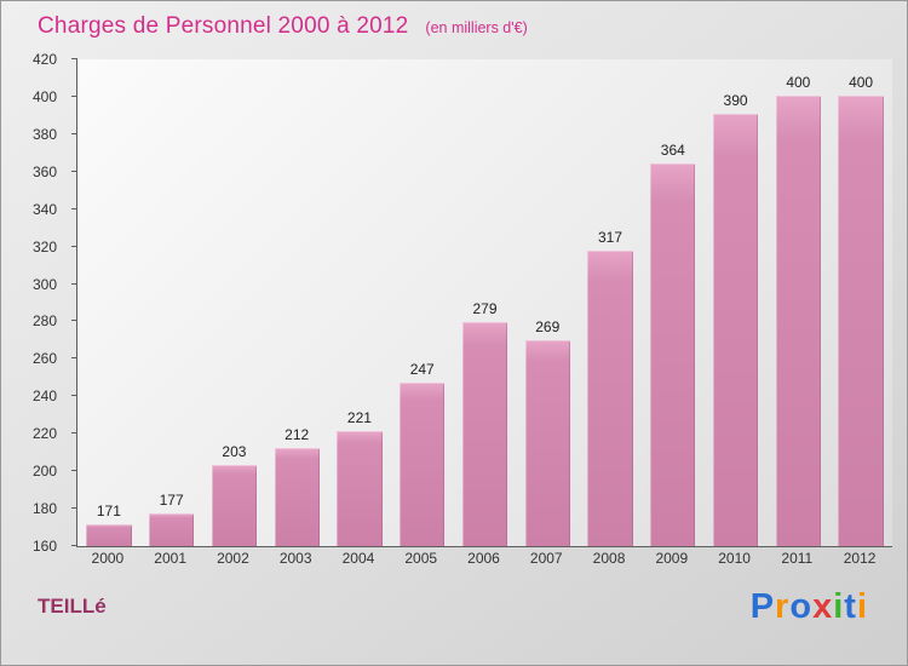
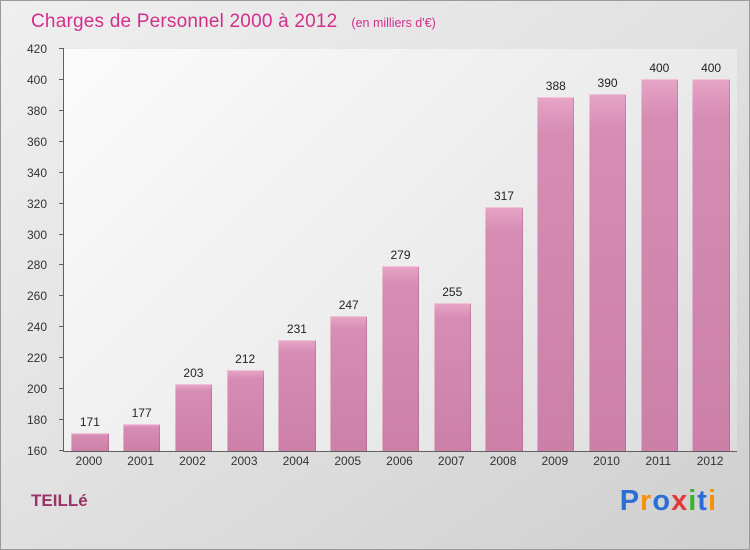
2004: 221 -> 231
2007: 269 -> 255
2009: 364 -> 388
